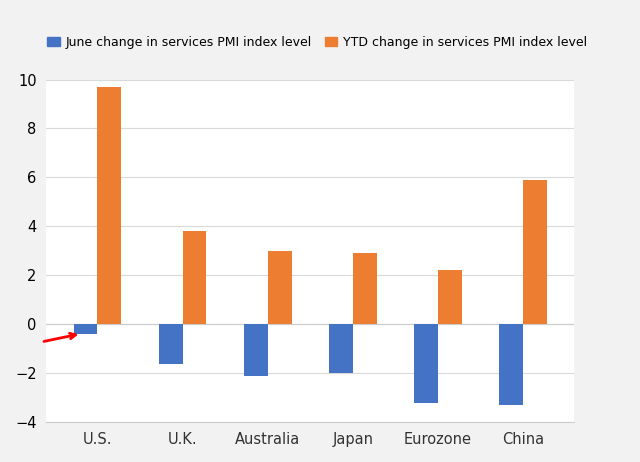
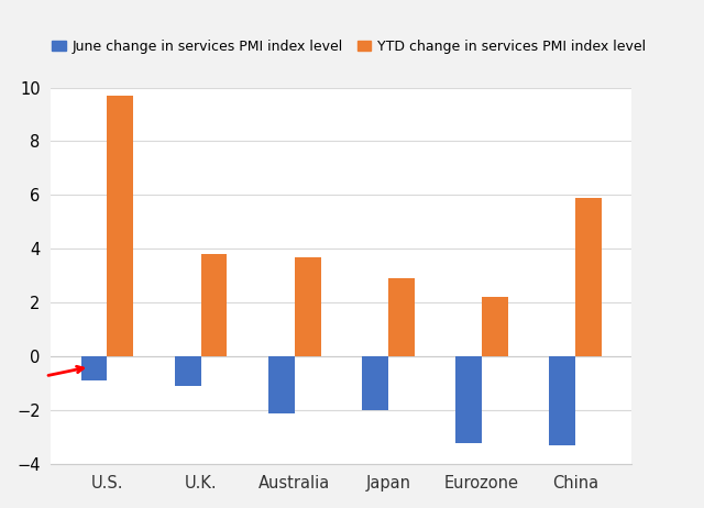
June change in services PMI index level/U.S.: -0.4 -> -0.9
June change in services PMI index level/U.K.: -1.6 -> -1.1
YTD change in services PMI index level/Australia: 3.0 -> 3.7
